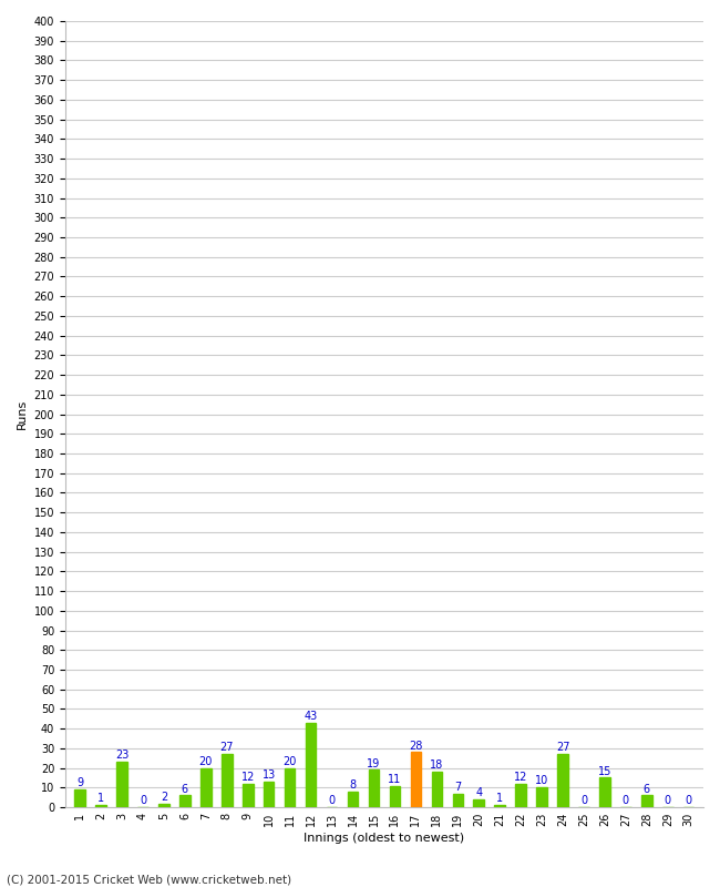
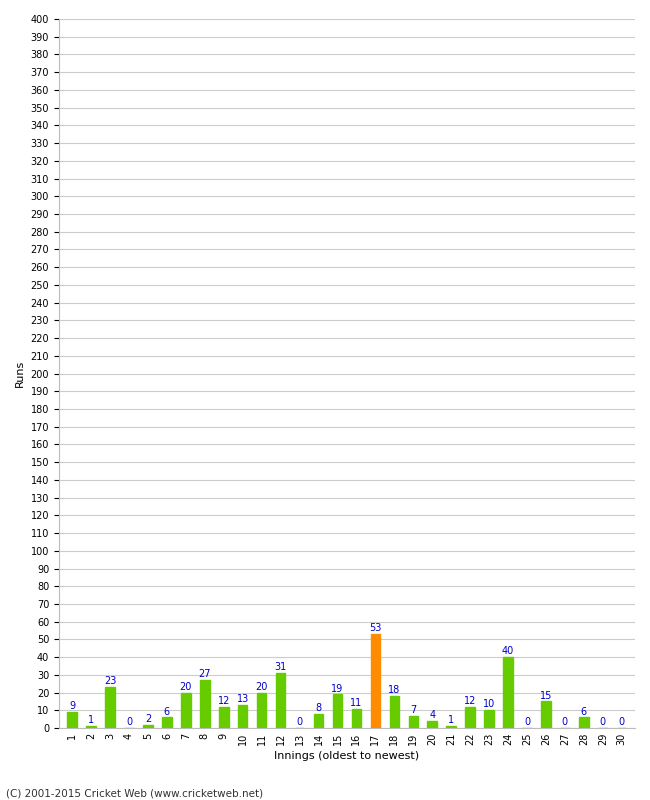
12: 43 -> 31
17: 28 -> 53
24: 27 -> 40
